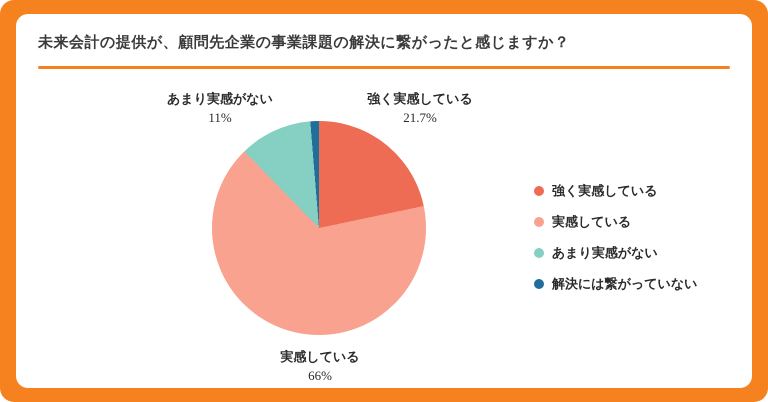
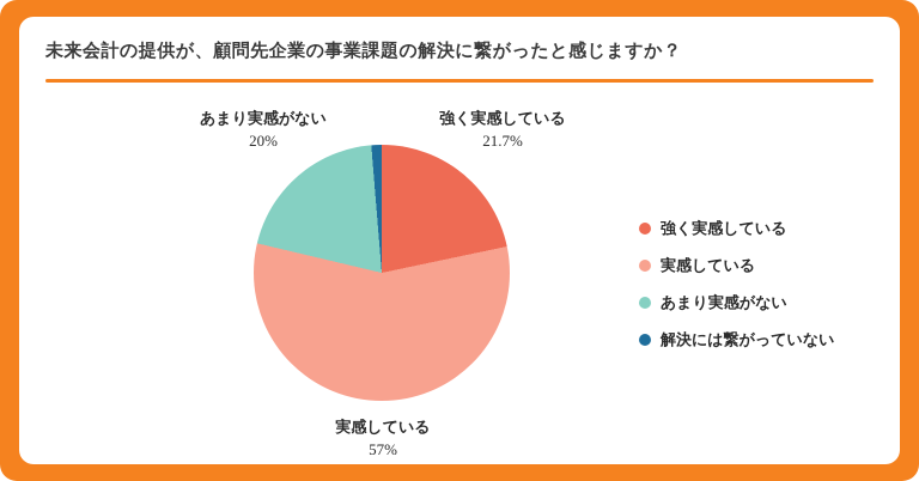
実感している: 66% -> 57%
あまり実感がない: 11% -> 20%
